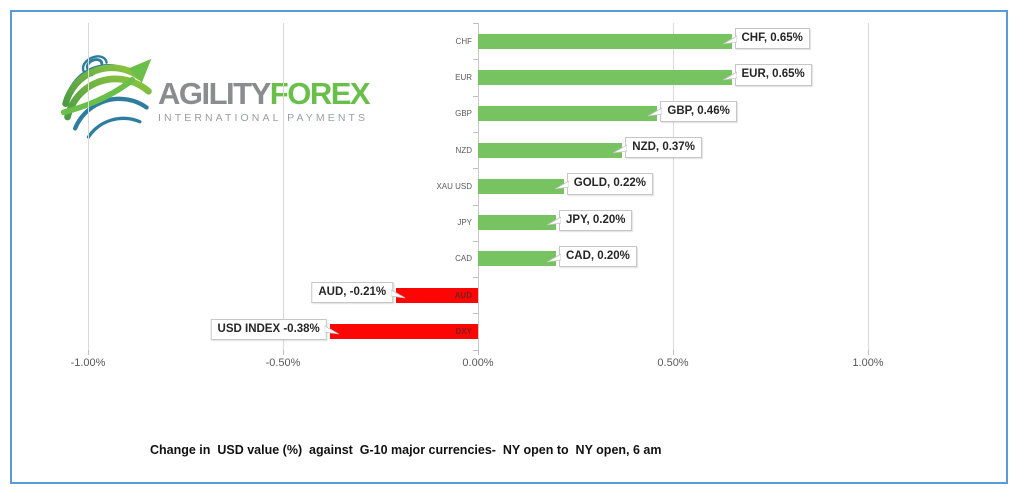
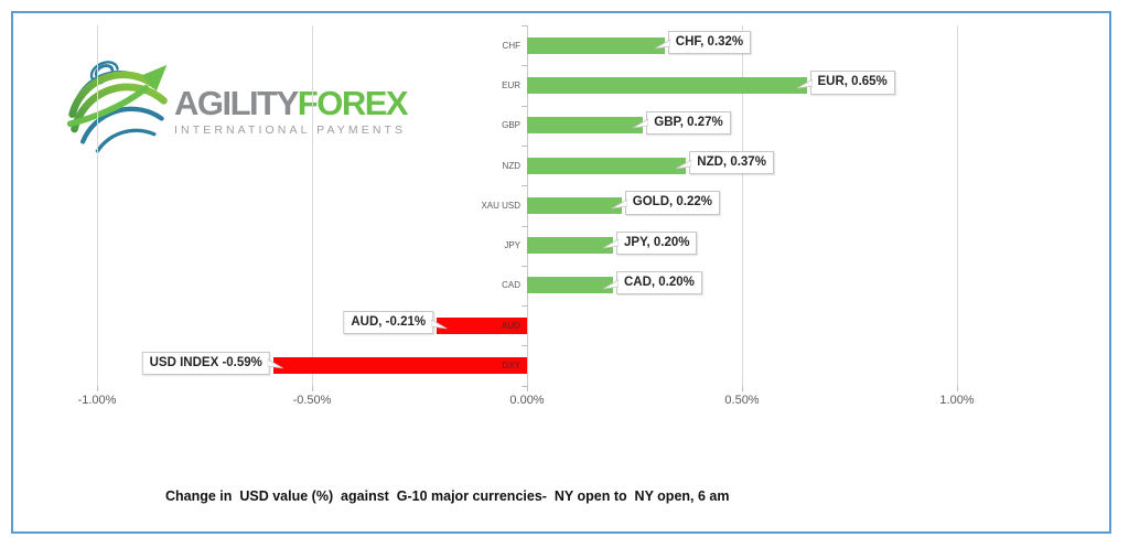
CHF: 0.65% -> 0.32%
GBP: 0.46% -> 0.27%
DXY: -0.38% -> -0.59%
